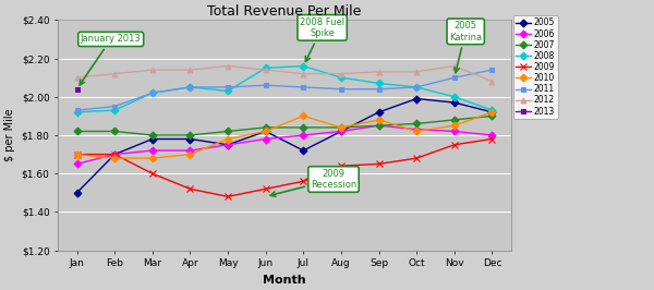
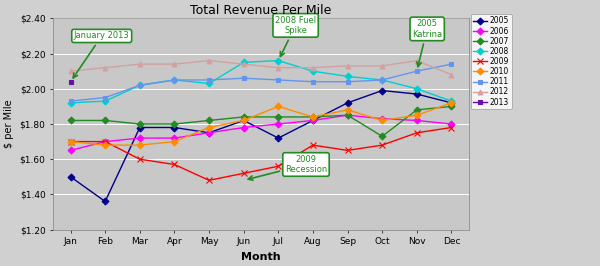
2005/Feb: $1.70 -> $1.36
2009/Apr: $1.52 -> $1.57
2009/Aug: $1.64 -> $1.68
2007/Oct: $1.86 -> $1.73
